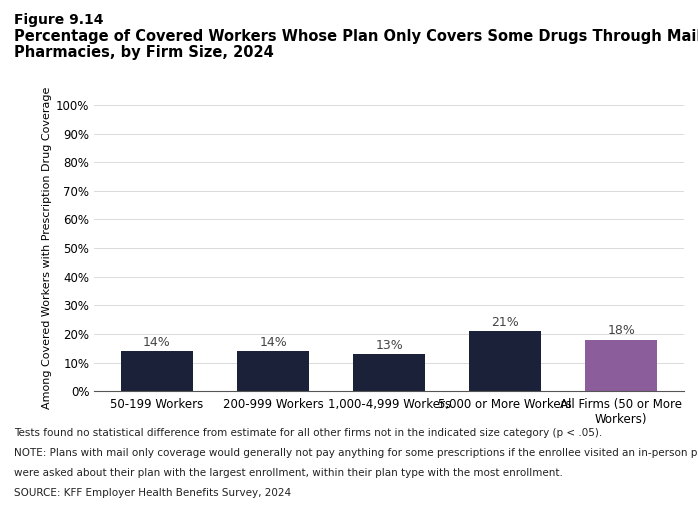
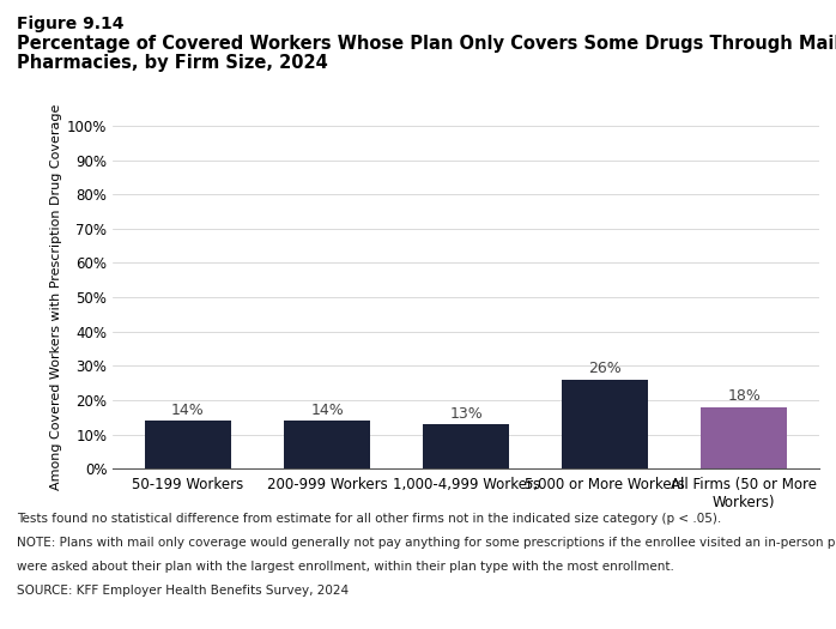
5,000 or More Workers: 21% -> 26%
